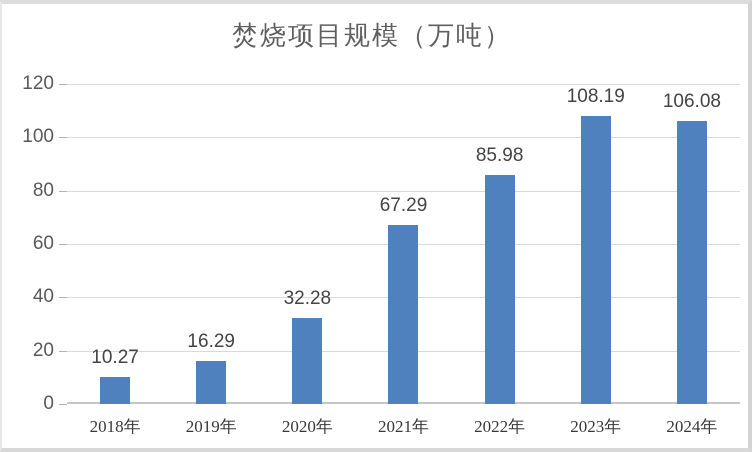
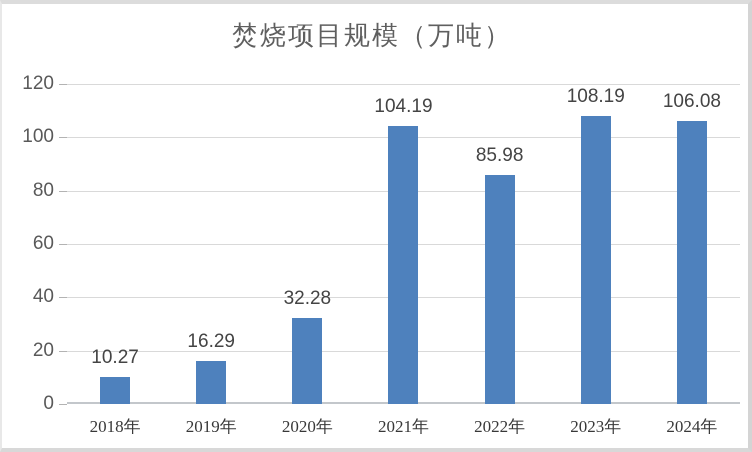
2021年: 67.29 -> 104.19
